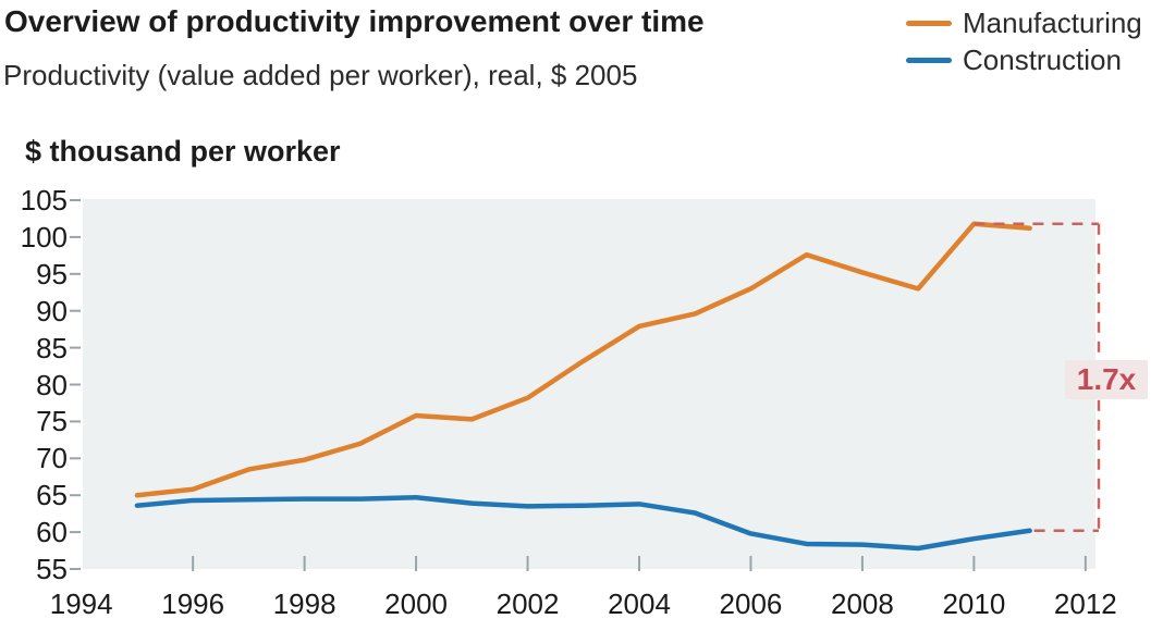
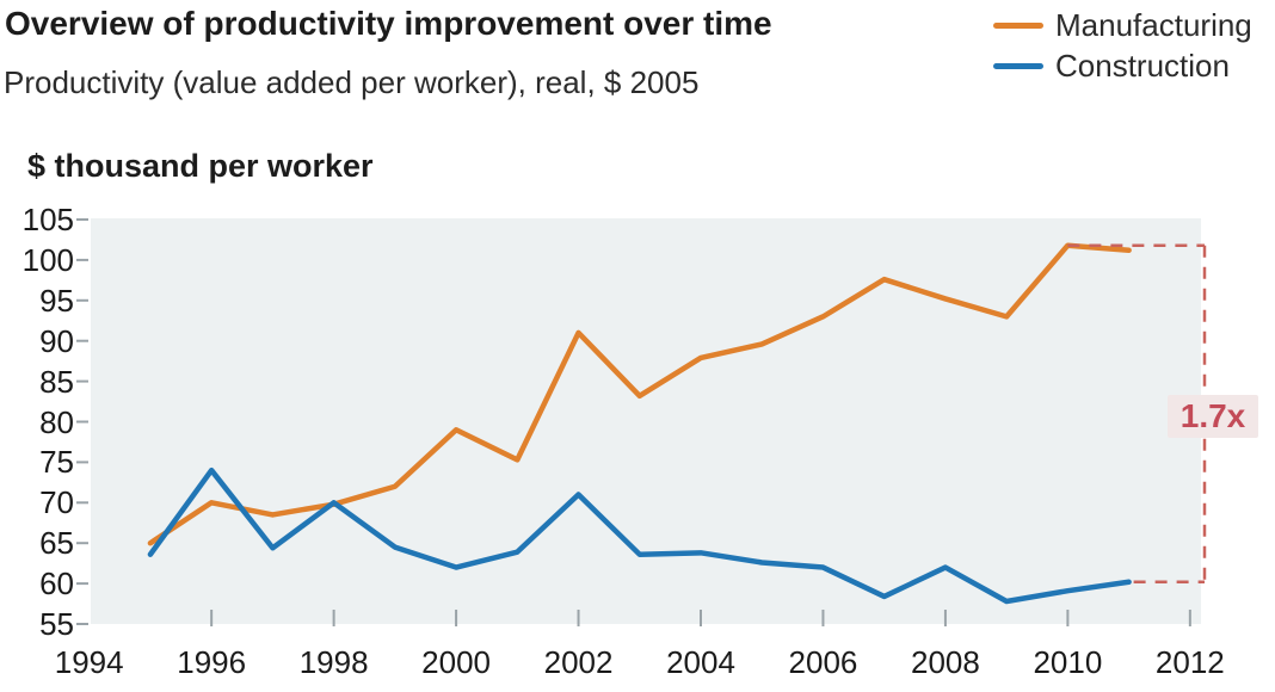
Manufacturing/1996: 66 -> 70
Construction/1996: 64 -> 74
Construction/1998: 64 -> 70
Manufacturing/2000: 76 -> 79
Construction/2000: 65 -> 62
Manufacturing/2002: 78 -> 91
Construction/2002: 64 -> 71
Construction/2006: 60 -> 62
Construction/2008: 58 -> 62
